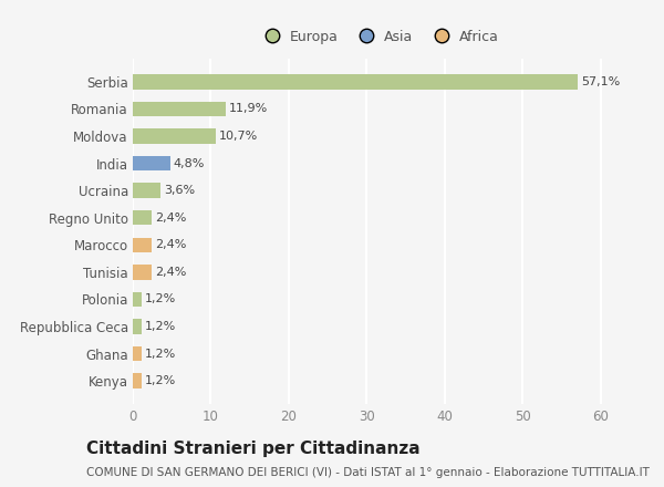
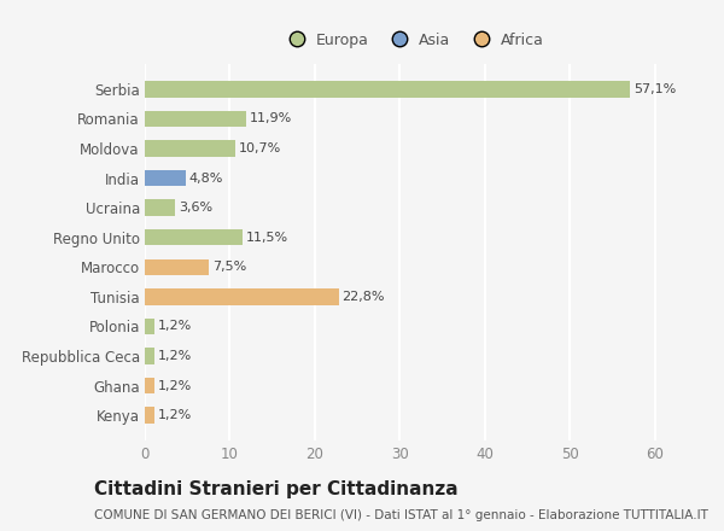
Regno Unito: 2,4% -> 11,5%
Marocco: 2,4% -> 7,5%
Tunisia: 2,4% -> 22,8%
